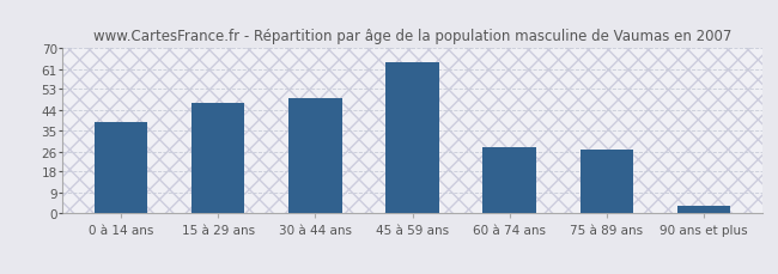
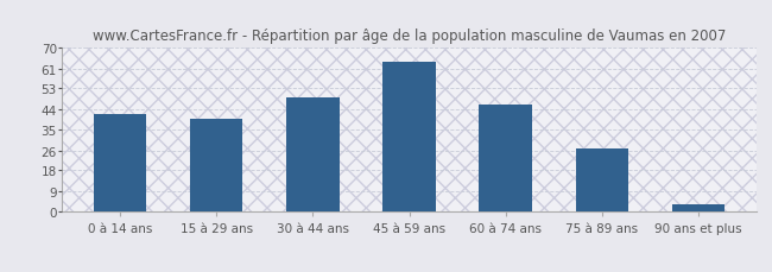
0 à 14 ans: 39 -> 42
15 à 29 ans: 47 -> 40
60 à 74 ans: 28 -> 46
